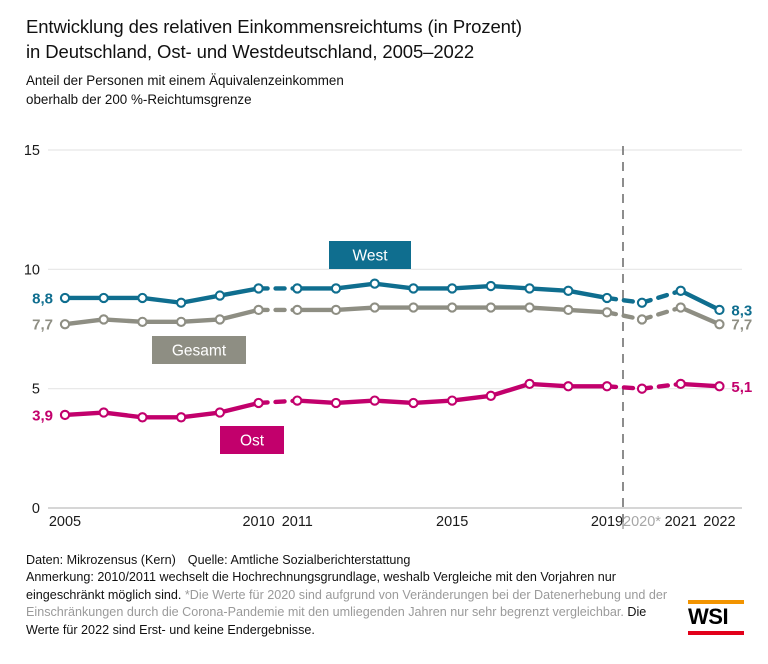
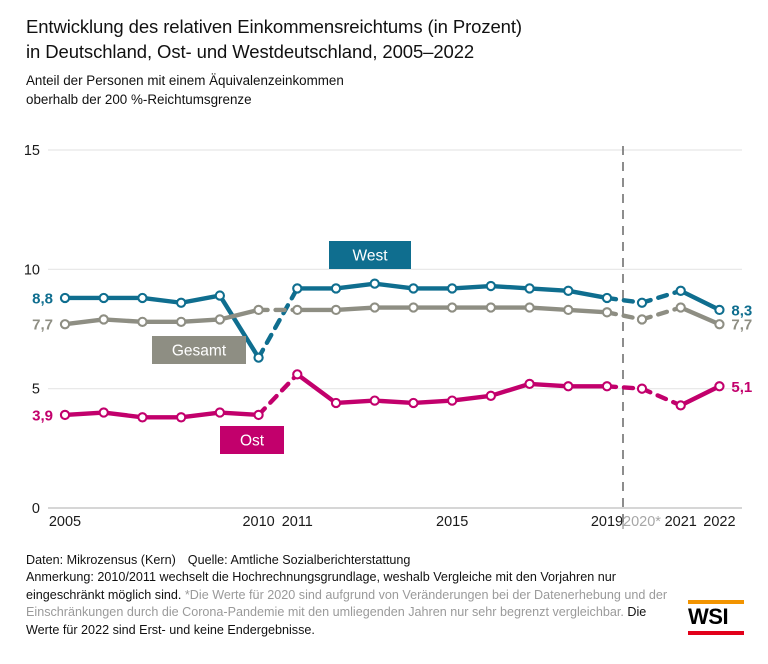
West/2010: 9.2 -> 6.3
Ost/2010: 4.4 -> 3.9
Ost/2011: 4.5 -> 5.6
Ost/2021: 5.2 -> 4.3
